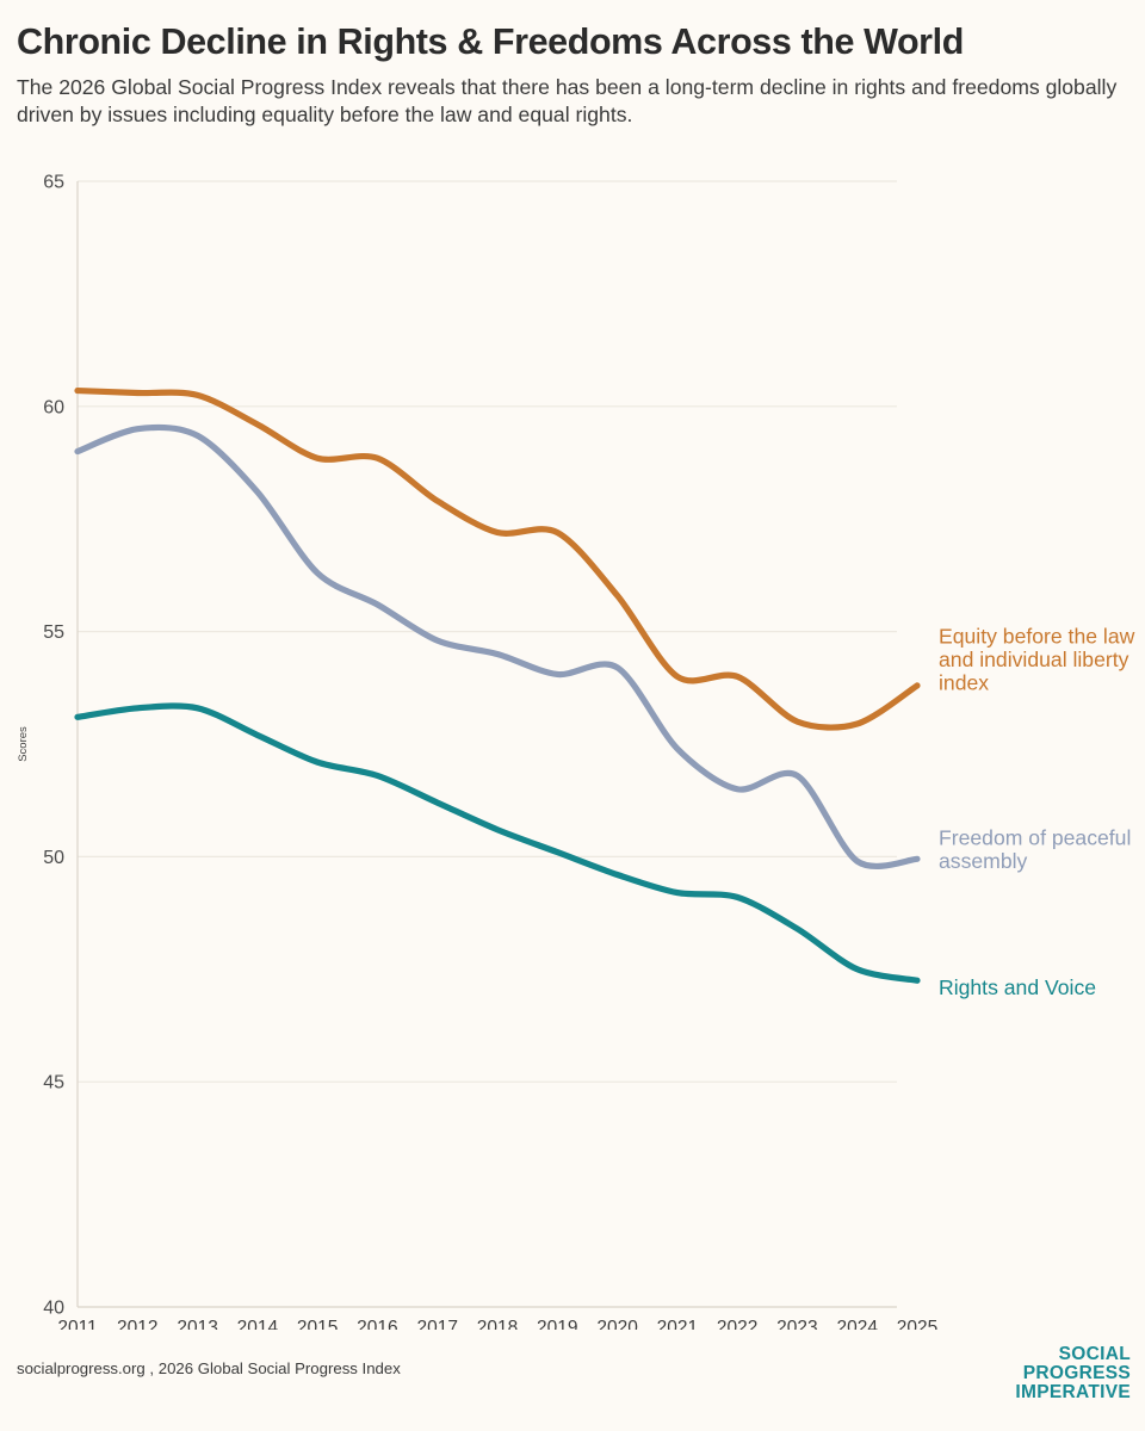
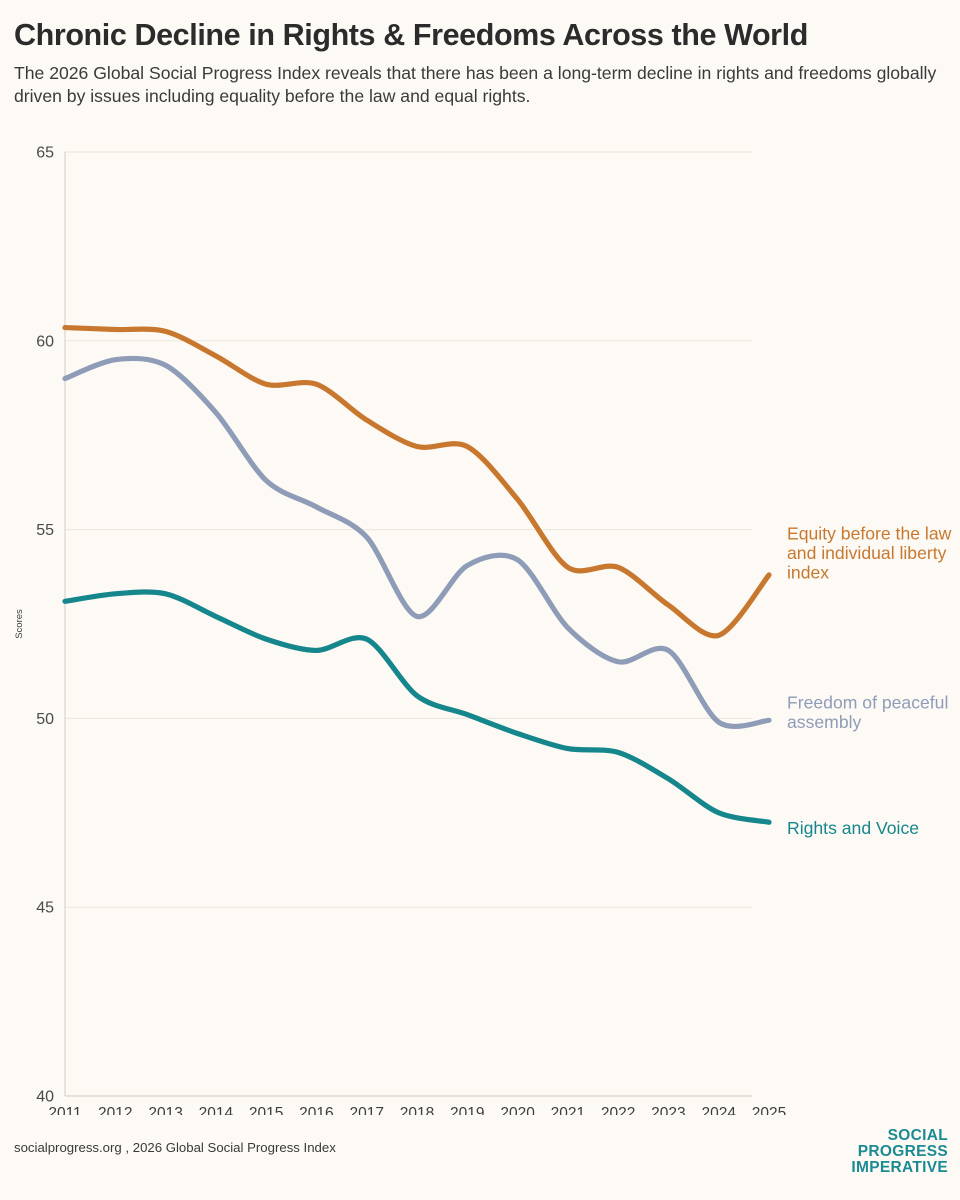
Rights and Voice/2017: 51.2 -> 52.1
Freedom of peaceful assembly/2018: 54.5 -> 52.7
Equity before the law and individual liberty index/2024: 53.0 -> 52.2
